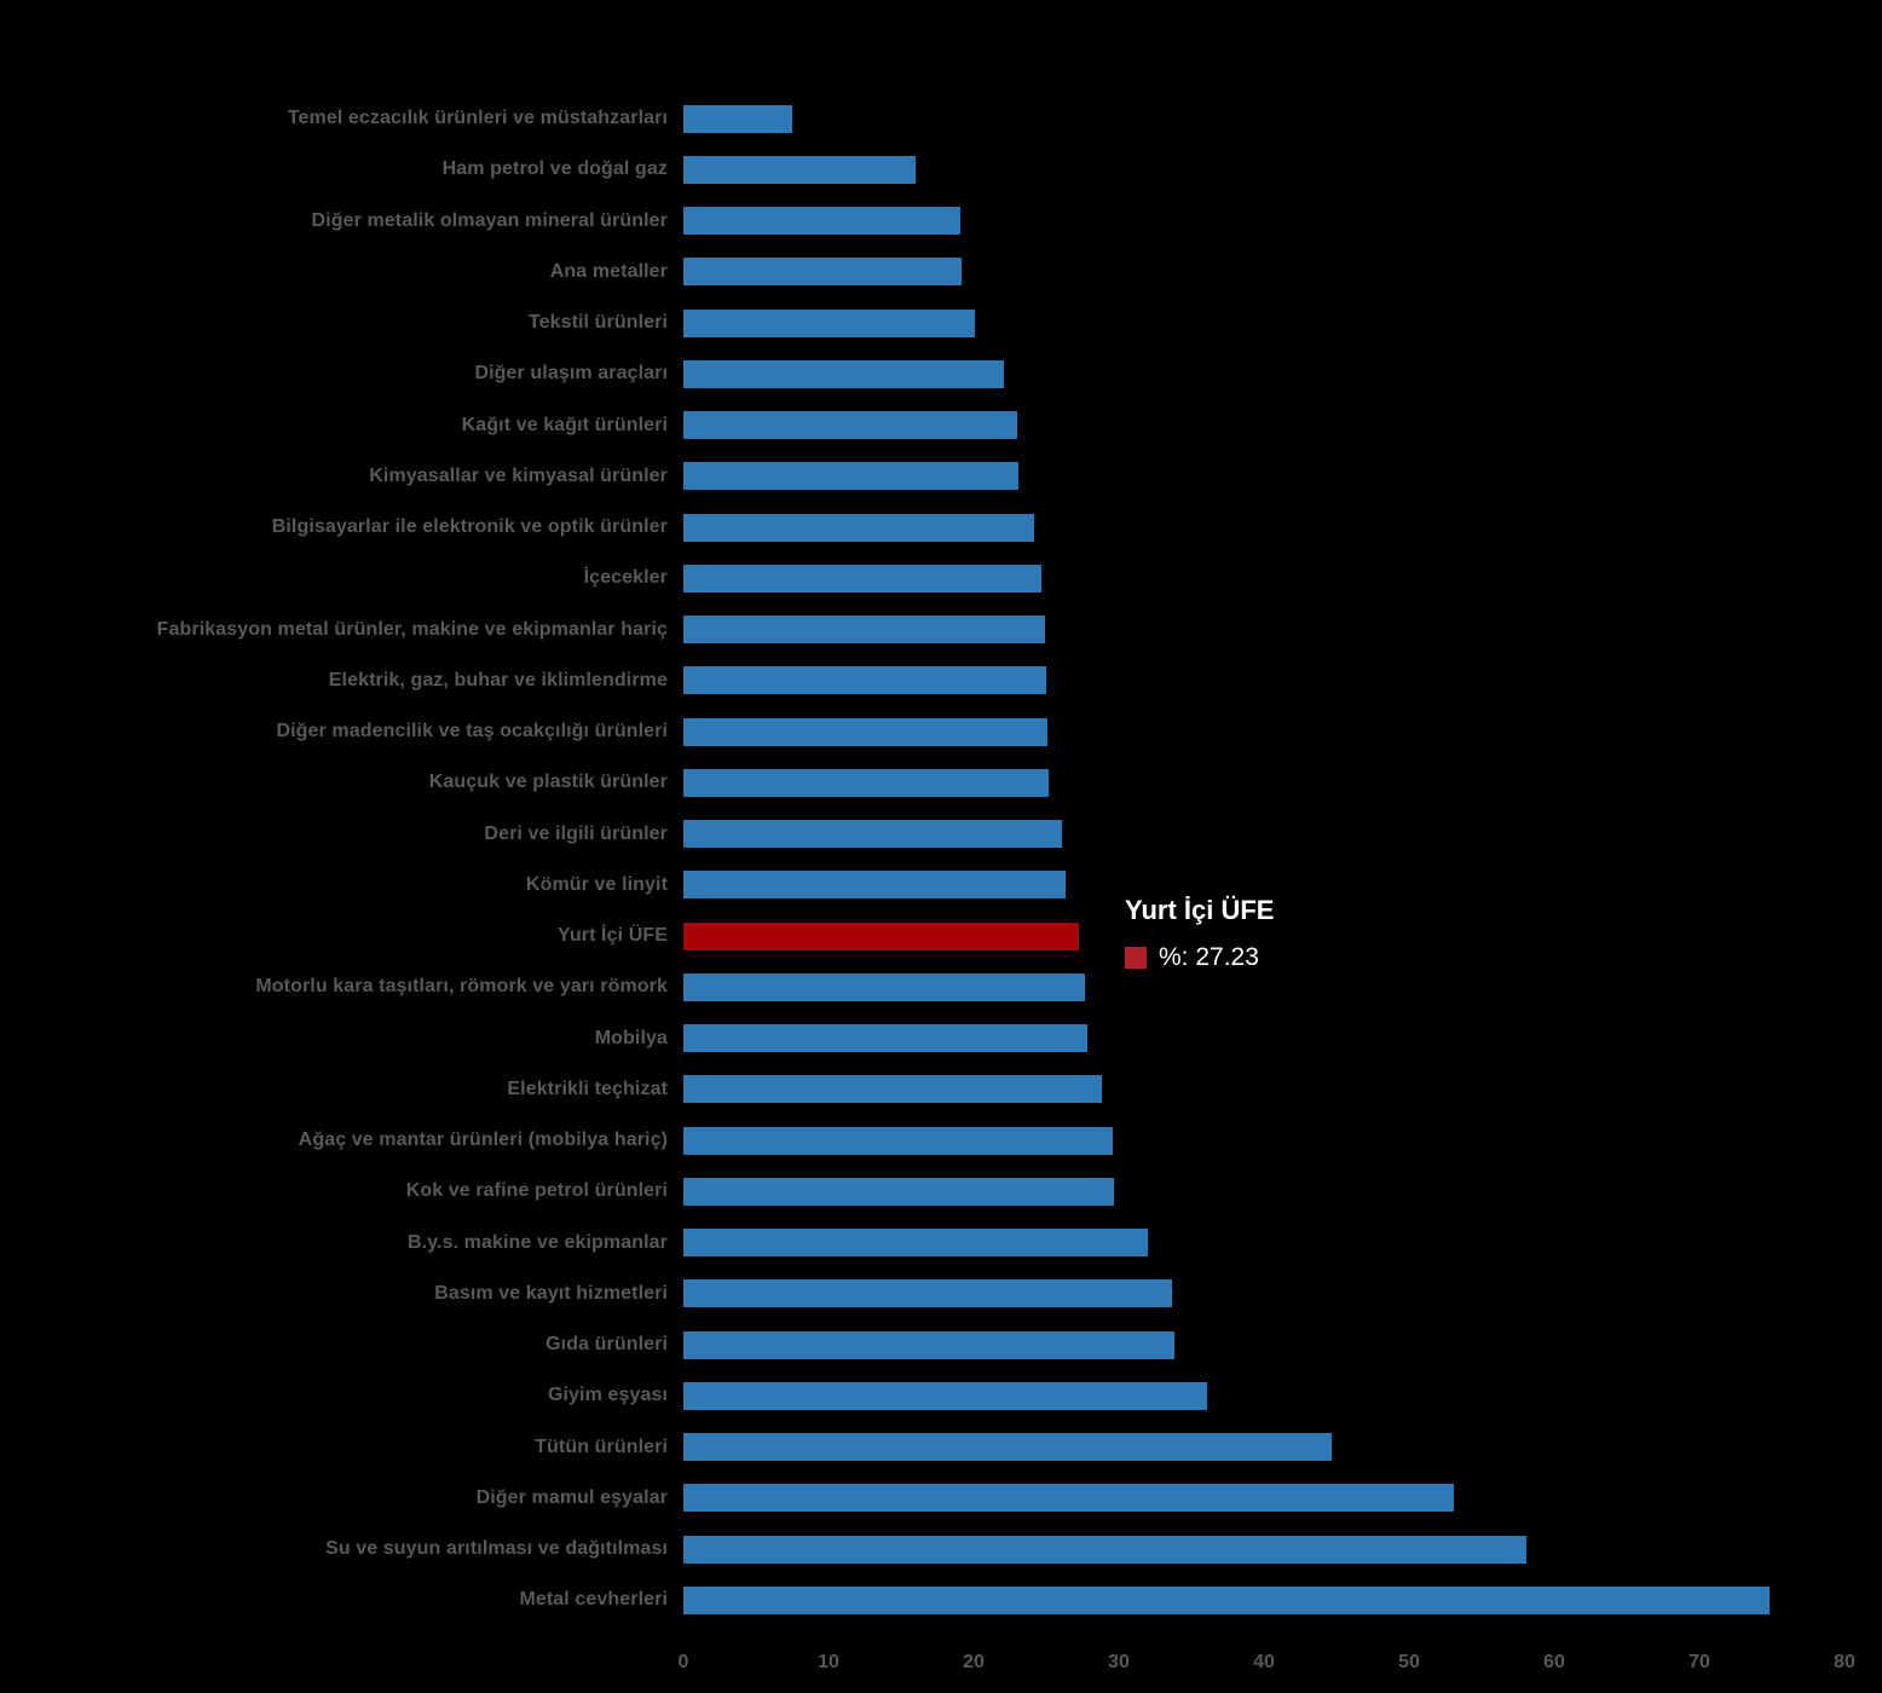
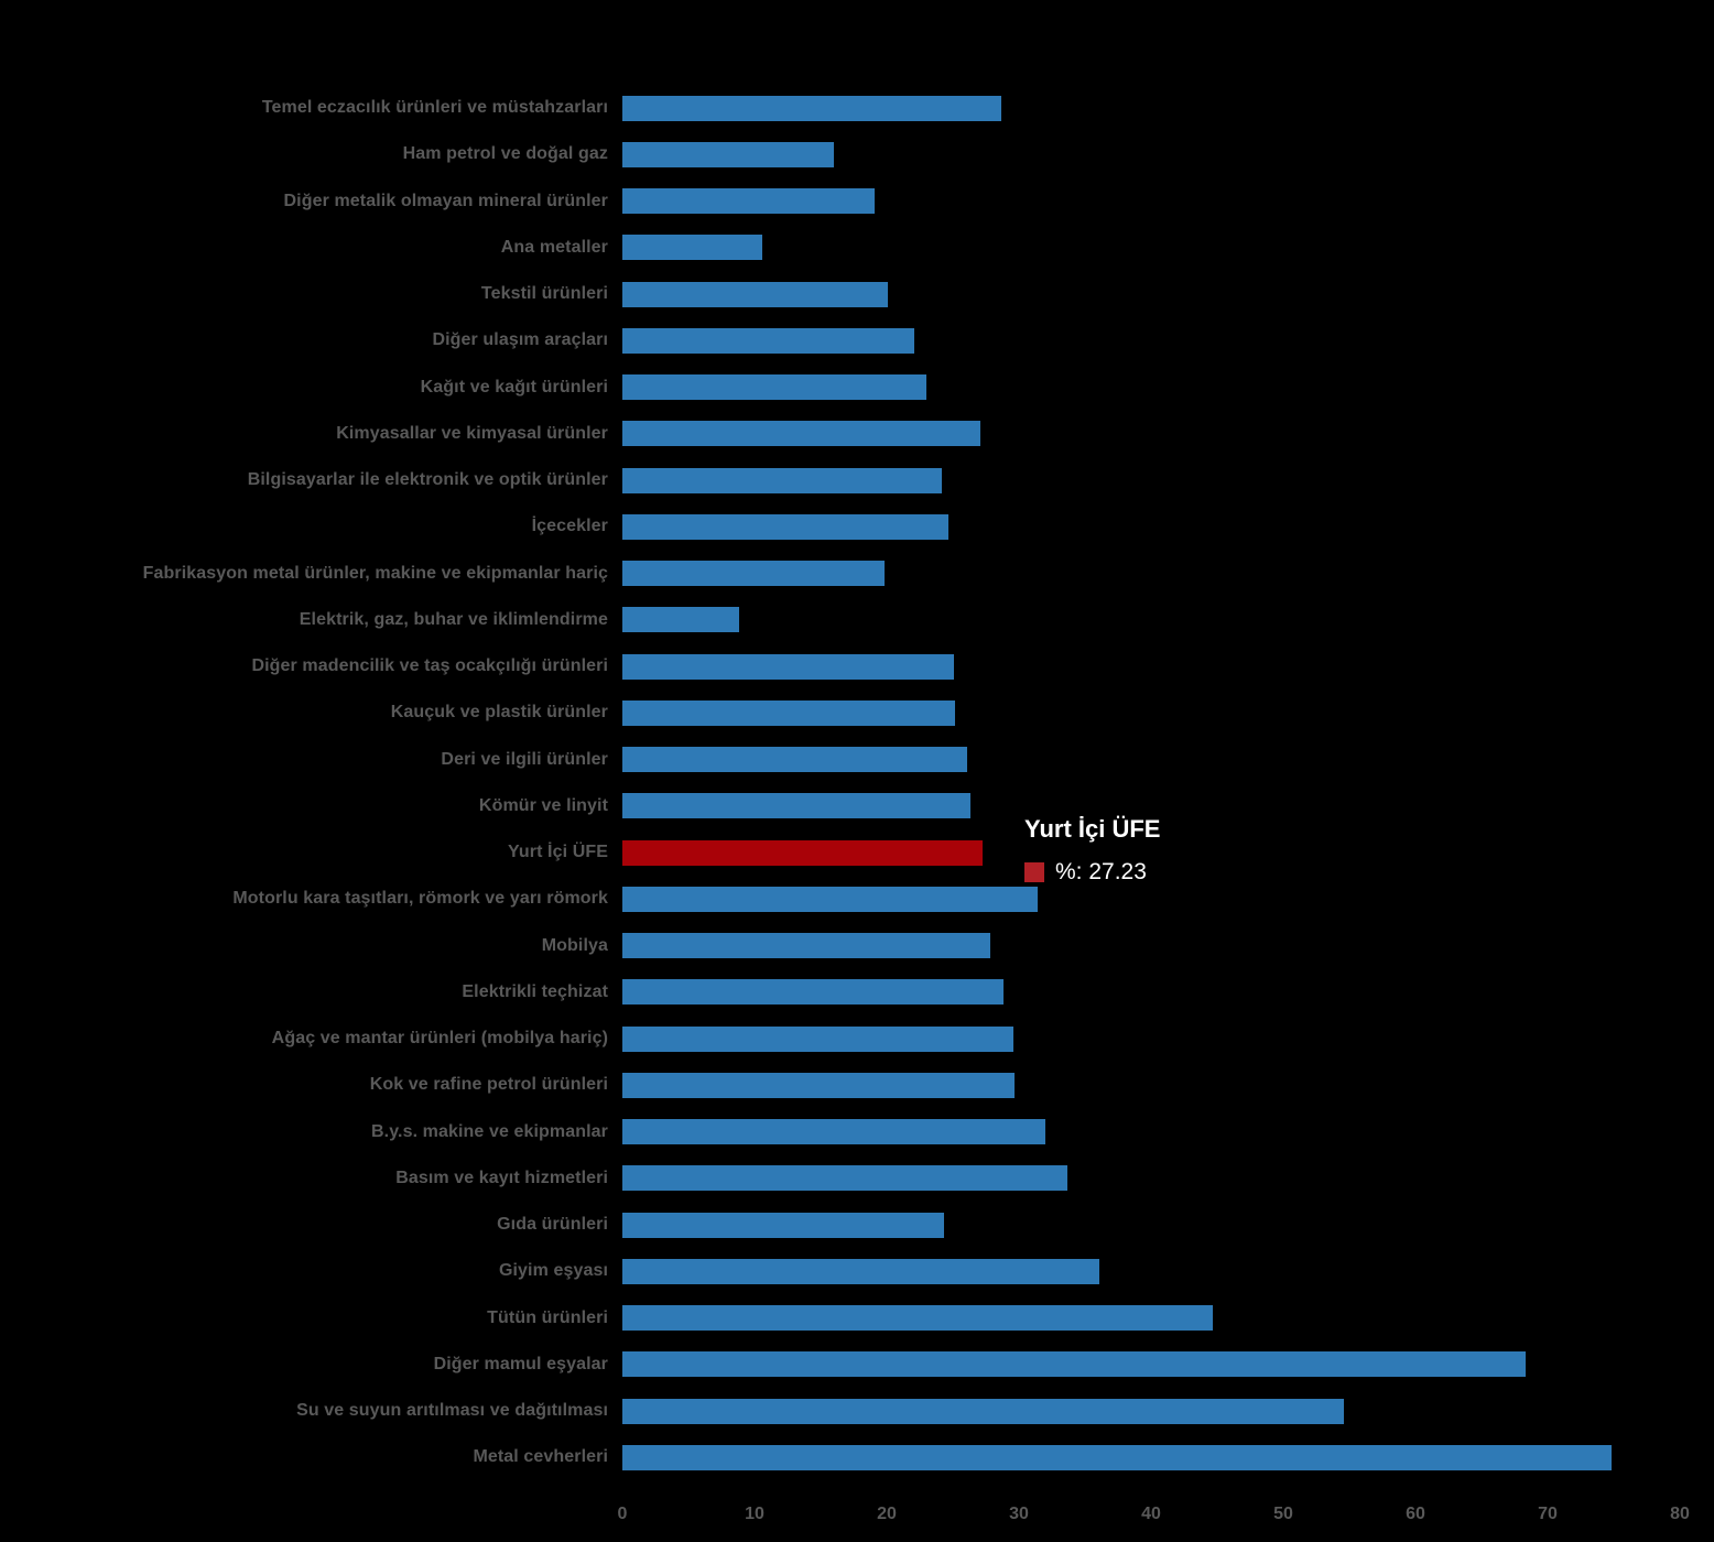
Temel eczacılık ürünleri ve müstahzarları: 7.5 -> 28.7
Ana metaller: 19.2 -> 10.6
Kimyasallar ve kimyasal ürünler: 23.1 -> 27.1
Fabrikasyon metal ürünler, makine ve ekipmanlar hariç: 24.9 -> 19.8
Elektrik, gaz, buhar ve iklimlendirme: 25.0 -> 8.8
Motorlu kara taşıtları, römork ve yarı römork: 27.7 -> 31.4
Gıda ürünleri: 33.8 -> 24.3
Diğer mamul eşyalar: 53.1 -> 68.3
Su ve suyun arıtılması ve dağıtılması: 58.1 -> 54.6
